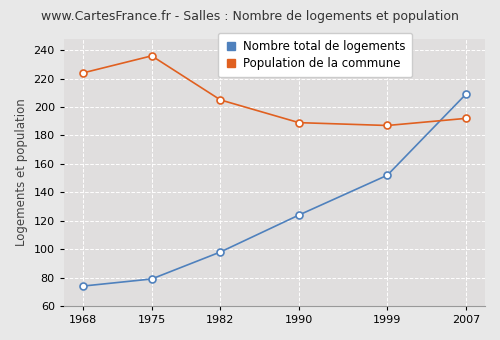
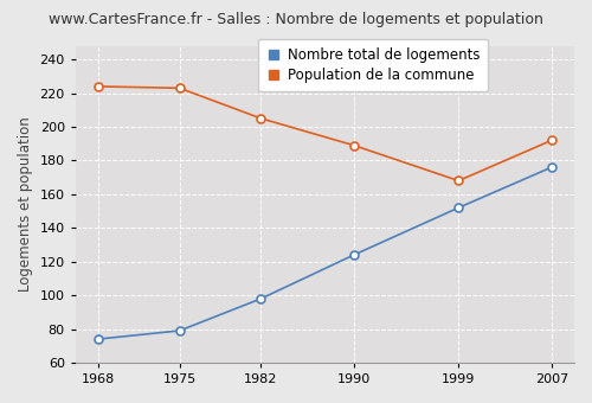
Population de la commune/1975: 236 -> 223
Population de la commune/1999: 187 -> 168
Nombre total de logements/2007: 209 -> 176
